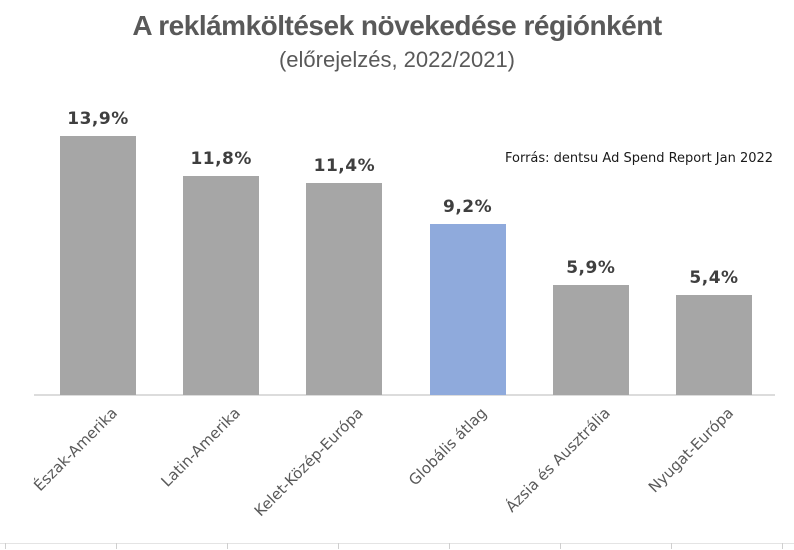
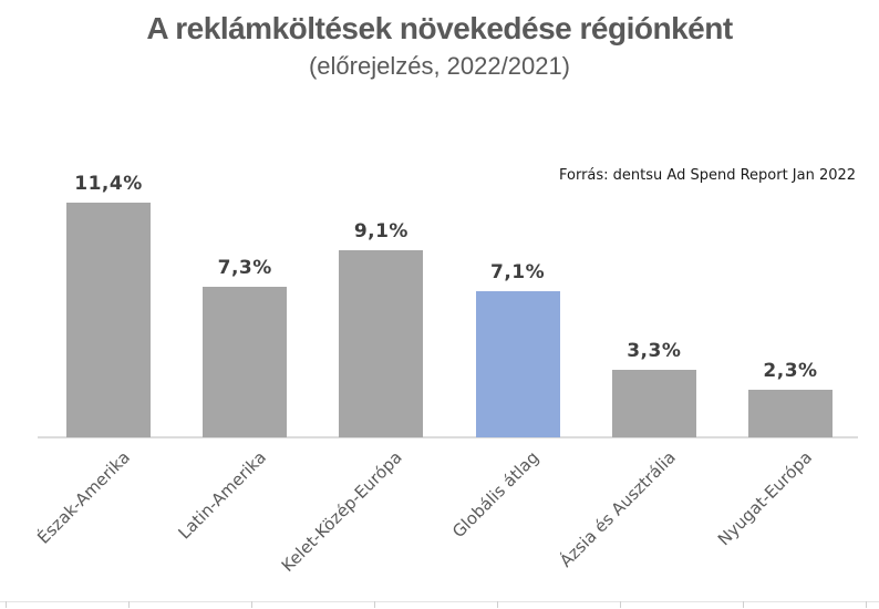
Észak-Amerika: 13,9% -> 11,4%
Latin-Amerika: 11,8% -> 7,3%
Kelet-Közép-Európa: 11,4% -> 9,1%
Globális átlag: 9,2% -> 7,1%
Ázsia és Ausztrália: 5,9% -> 3,3%
Nyugat-Európa: 5,4% -> 2,3%
